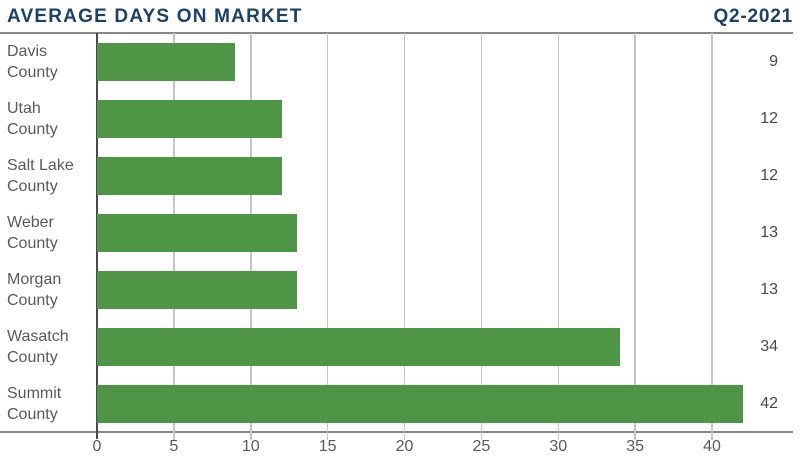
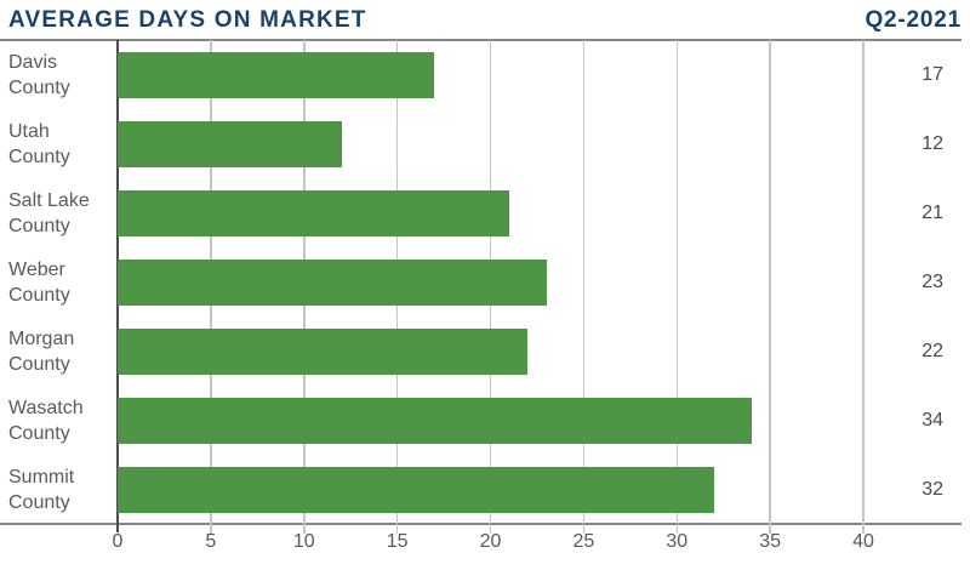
Davis County: 9 -> 17
Salt Lake County: 12 -> 21
Weber County: 13 -> 23
Morgan County: 13 -> 22
Summit County: 42 -> 32
